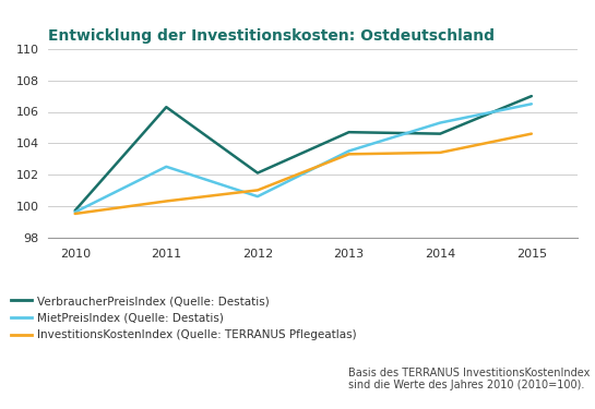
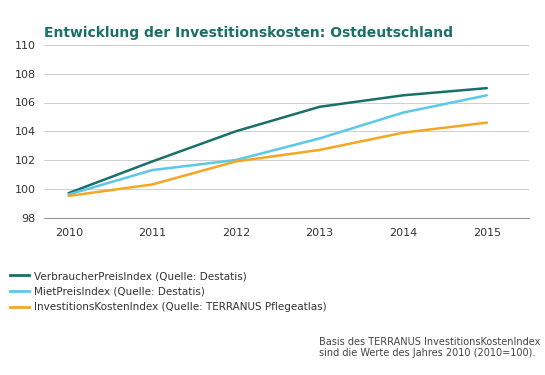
VerbraucherPreisIndex (Quelle: Destatis)/2011: 106.3 -> 101.9
MietPreisIndex (Quelle: Destatis)/2011: 102.5 -> 101.3
VerbraucherPreisIndex (Quelle: Destatis)/2012: 102.1 -> 104.0
MietPreisIndex (Quelle: Destatis)/2012: 100.6 -> 102.0
InvestitionsKostenIndex (Quelle: TERRANUS Pflegeatlas)/2012: 101.0 -> 101.9
VerbraucherPreisIndex (Quelle: Destatis)/2013: 104.7 -> 105.7
InvestitionsKostenIndex (Quelle: TERRANUS Pflegeatlas)/2013: 103.3 -> 102.7
VerbraucherPreisIndex (Quelle: Destatis)/2014: 104.6 -> 106.5
InvestitionsKostenIndex (Quelle: TERRANUS Pflegeatlas)/2014: 103.4 -> 103.9
